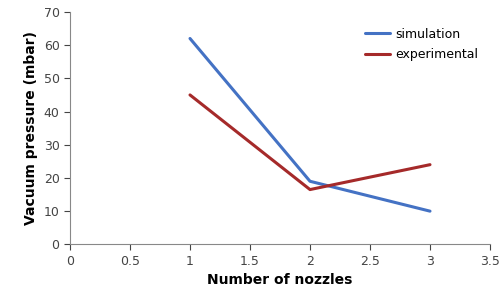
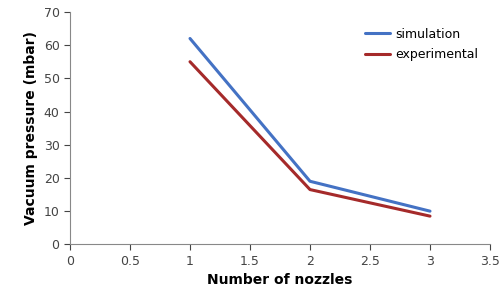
experimental/1: 45.0 -> 55.0
experimental/3: 24.0 -> 8.5
